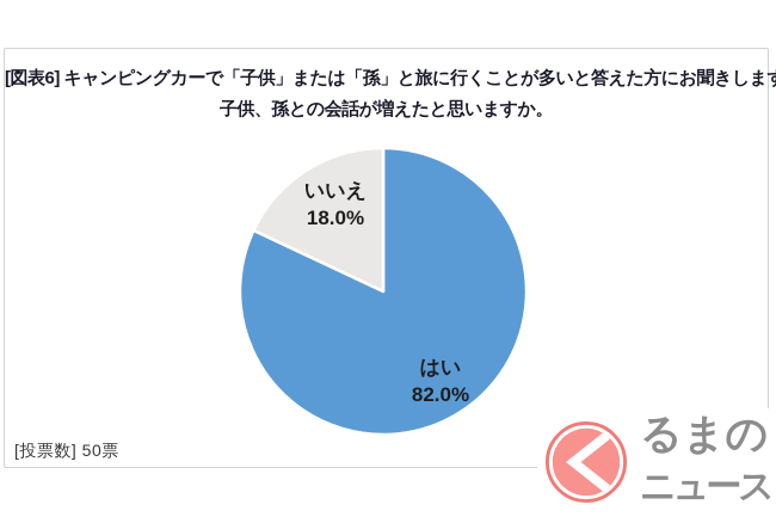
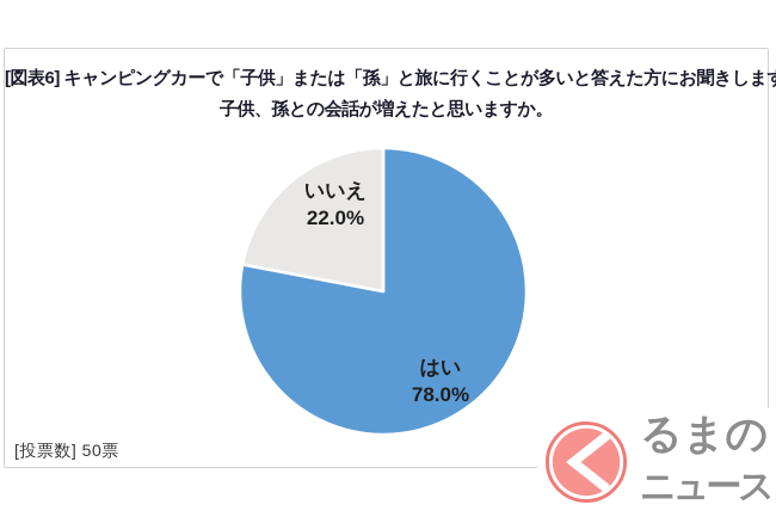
はい: 82.0% -> 78.0%
いいえ: 18.0% -> 22.0%
